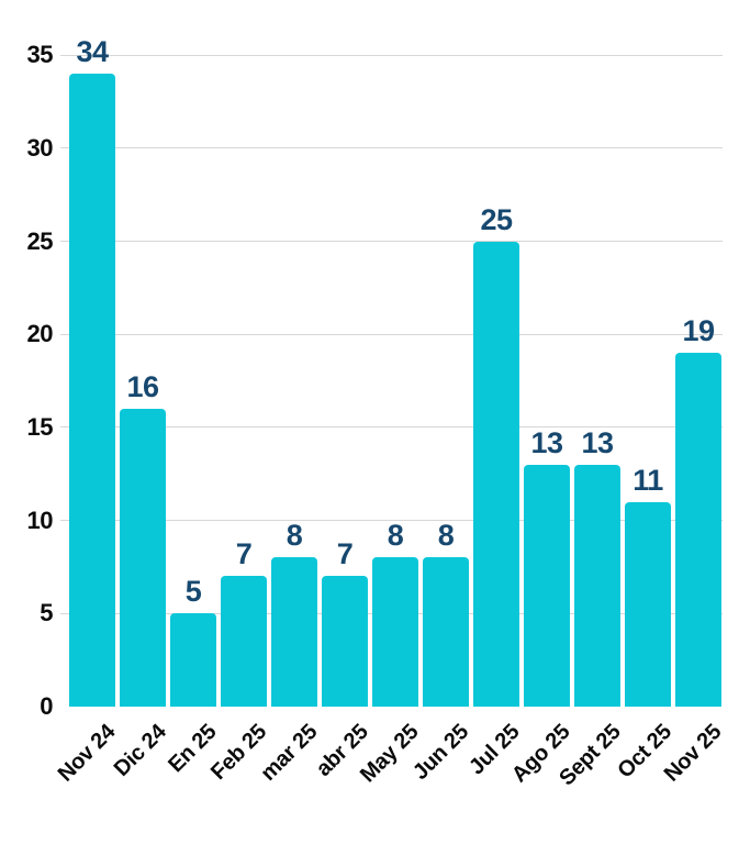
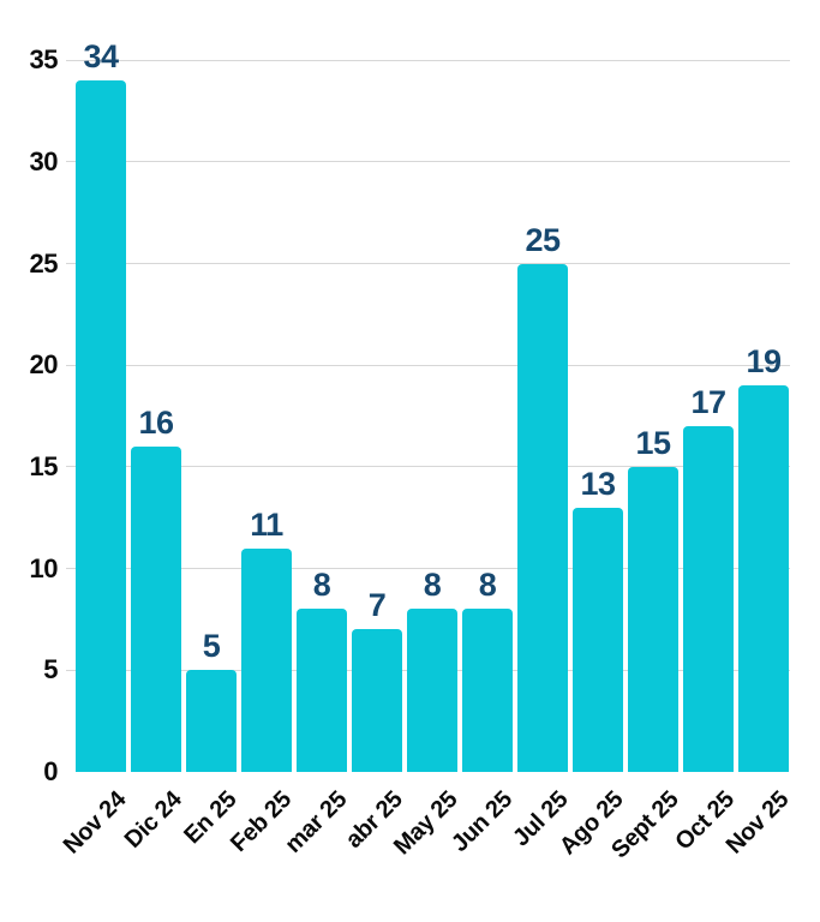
Feb 25: 7 -> 11
Sept 25: 13 -> 15
Oct 25: 11 -> 17
